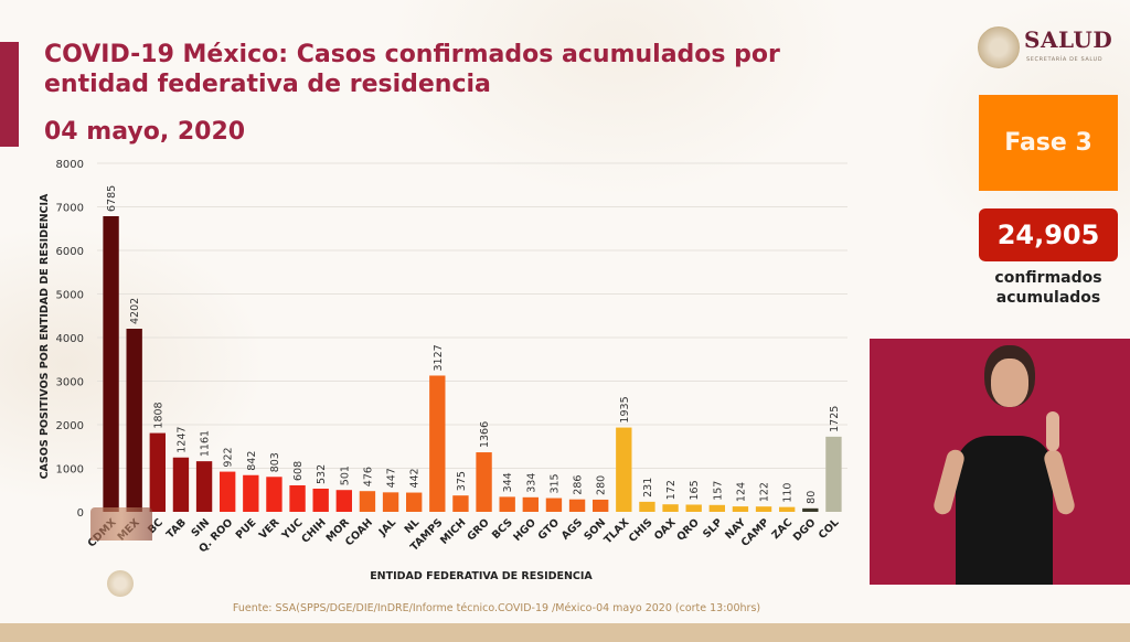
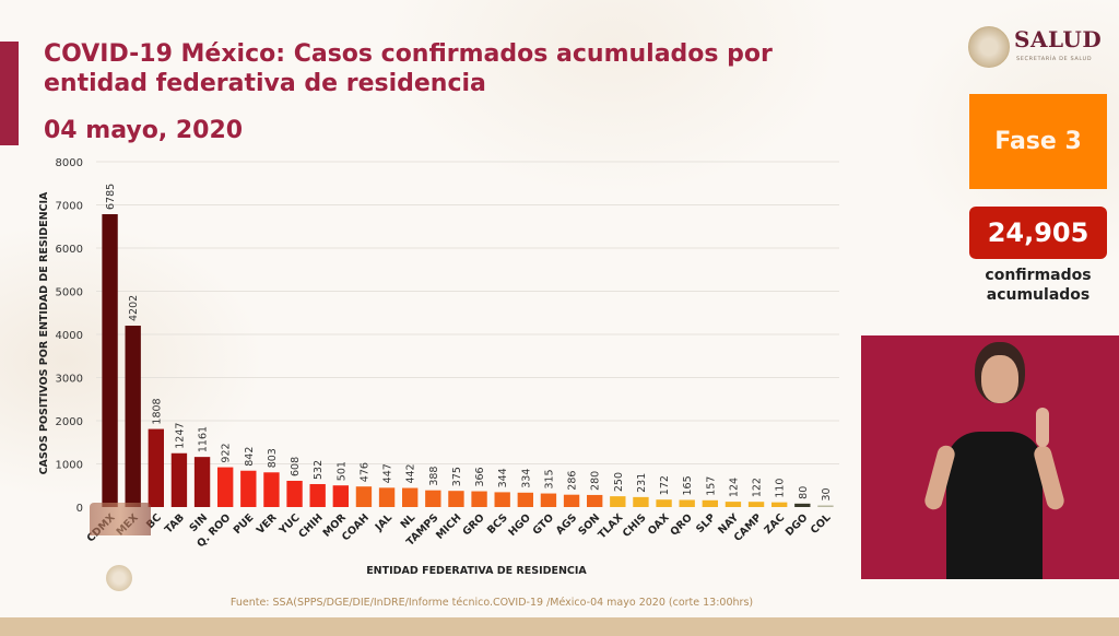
TAMPS: 3127 -> 388
GRO: 1366 -> 366
TLAX: 1935 -> 250
COL: 1725 -> 30
